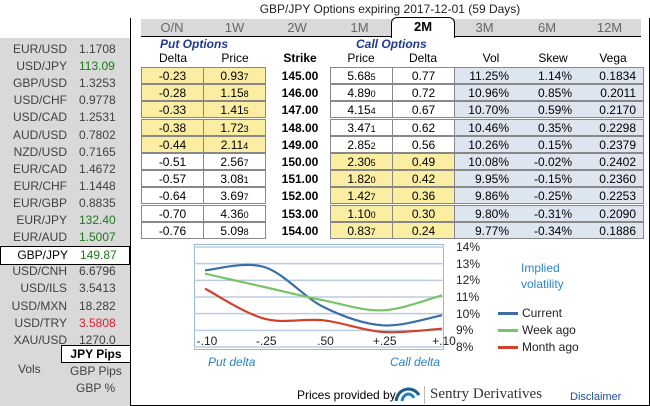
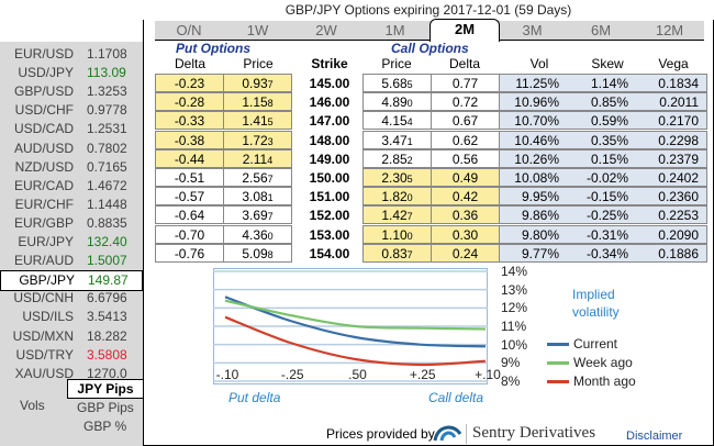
Current/-.25: 12,8% -> 11,3%
Month ago/-.25: 9,7% -> 10,1%
Week ago/.50: 10,8% -> 11,0%
Month ago/.50: 9,6% -> 9,2%
Current/+.25: 9,3% -> 10,0%
Week ago/+.25: 10,2% -> 10,9%
Week ago/+.10: 11,1% -> 10,8%
